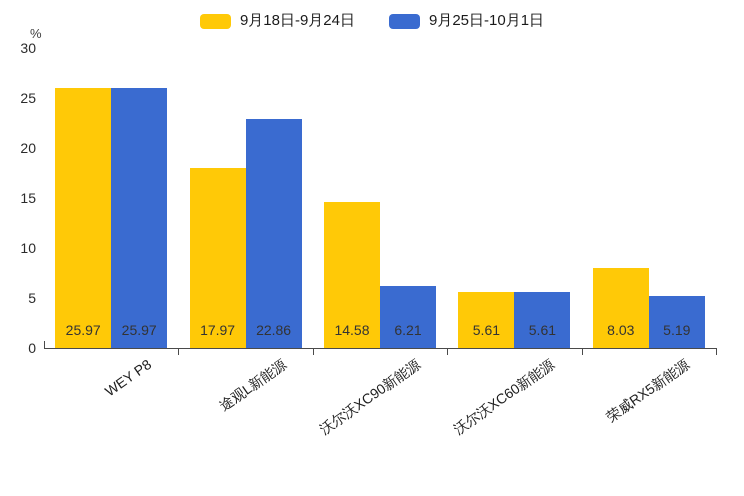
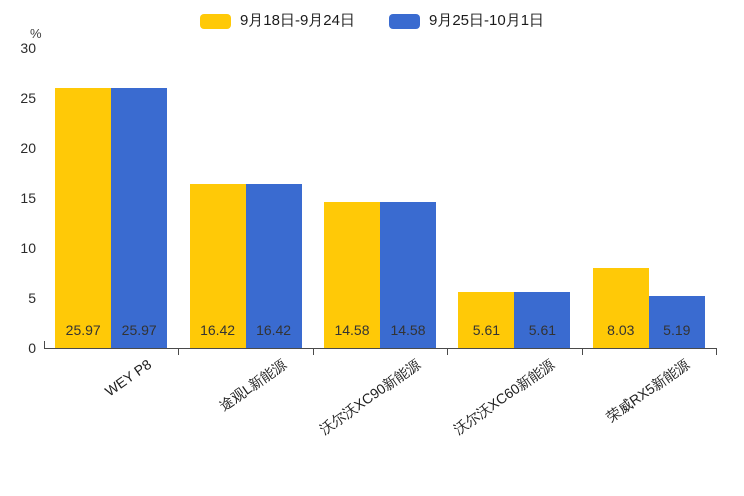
9月18日-9月24日/途观L新能源: 17.97 -> 16.42
9月25日-10月1日/途观L新能源: 22.86 -> 16.42
9月25日-10月1日/沃尔沃XC90新能源: 6.21 -> 14.58
